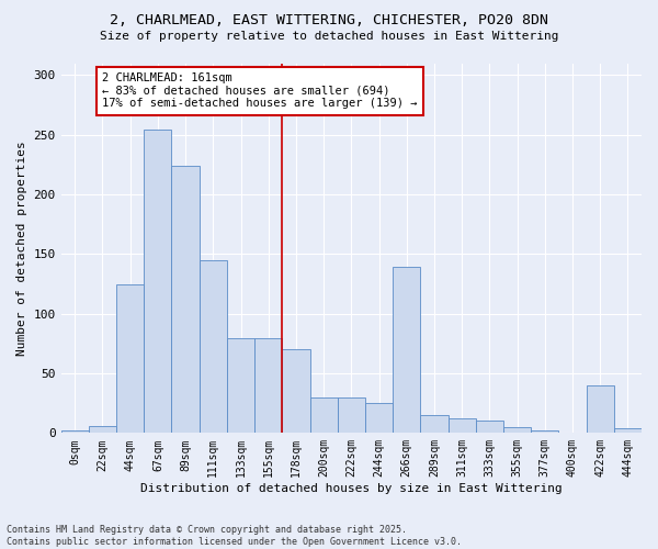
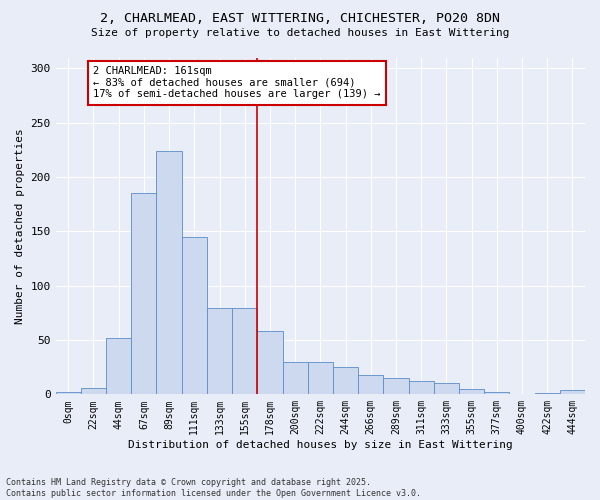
44sqm: 125 -> 52
67sqm: 254 -> 185
178sqm: 70 -> 58
266sqm: 139 -> 18
422sqm: 40 -> 1
